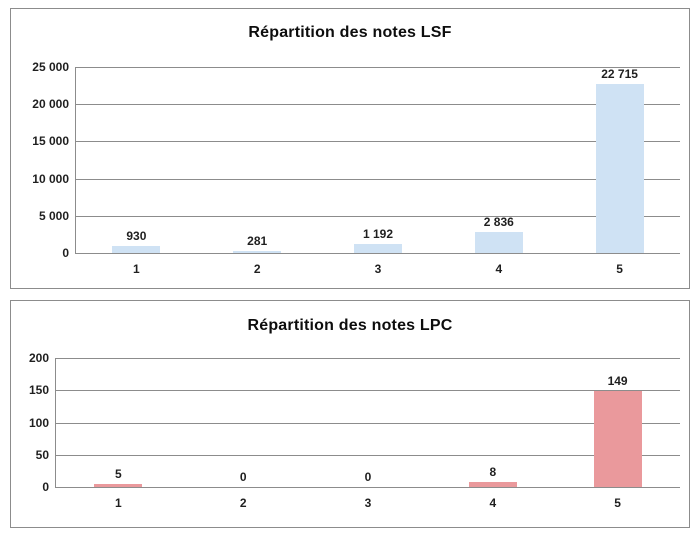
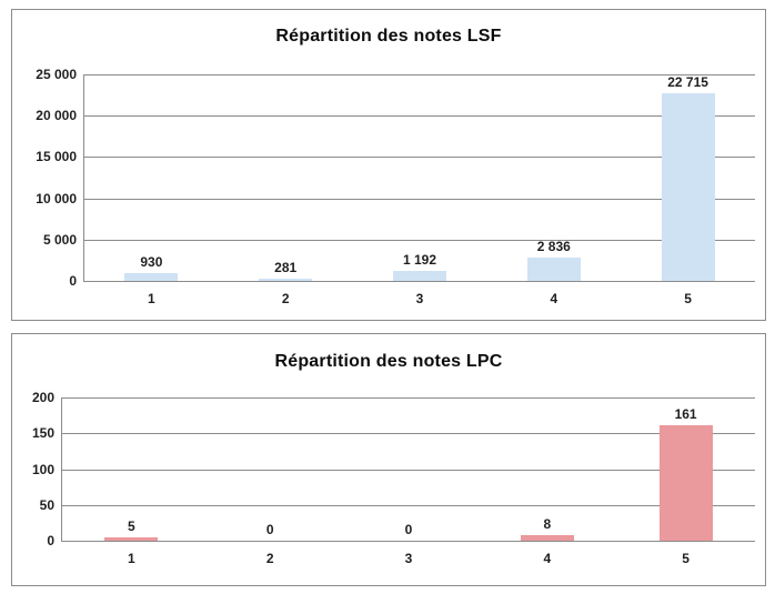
Répartition des notes LPC/5: 149 -> 161
